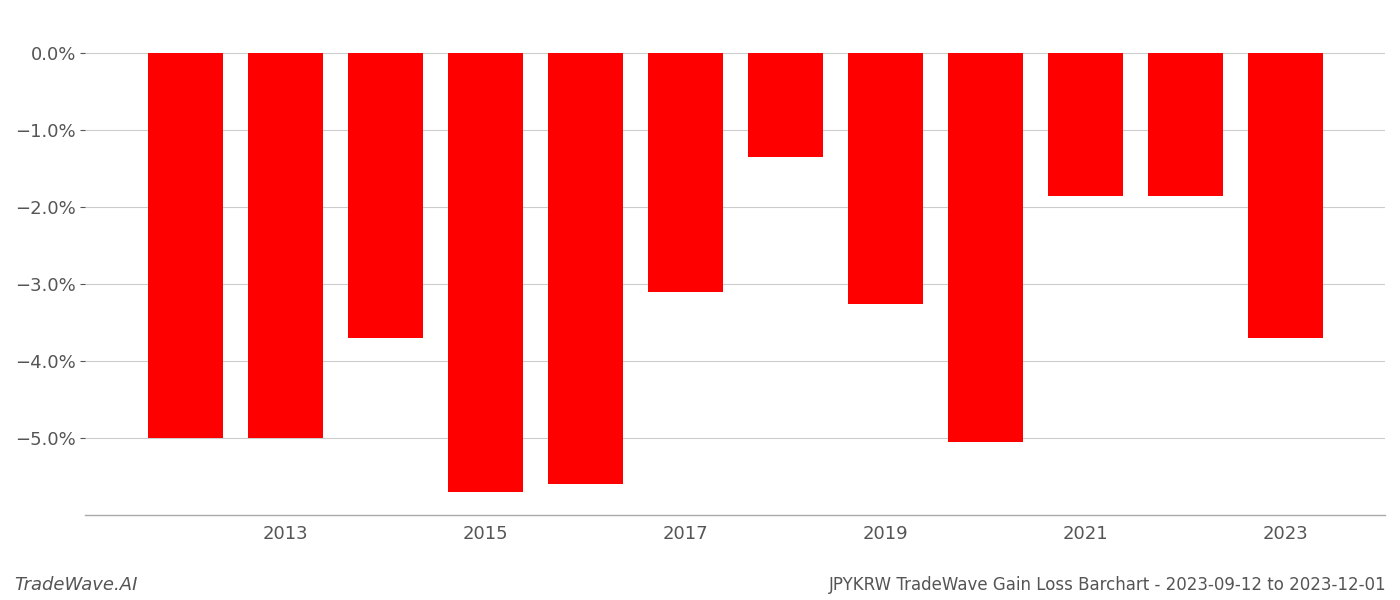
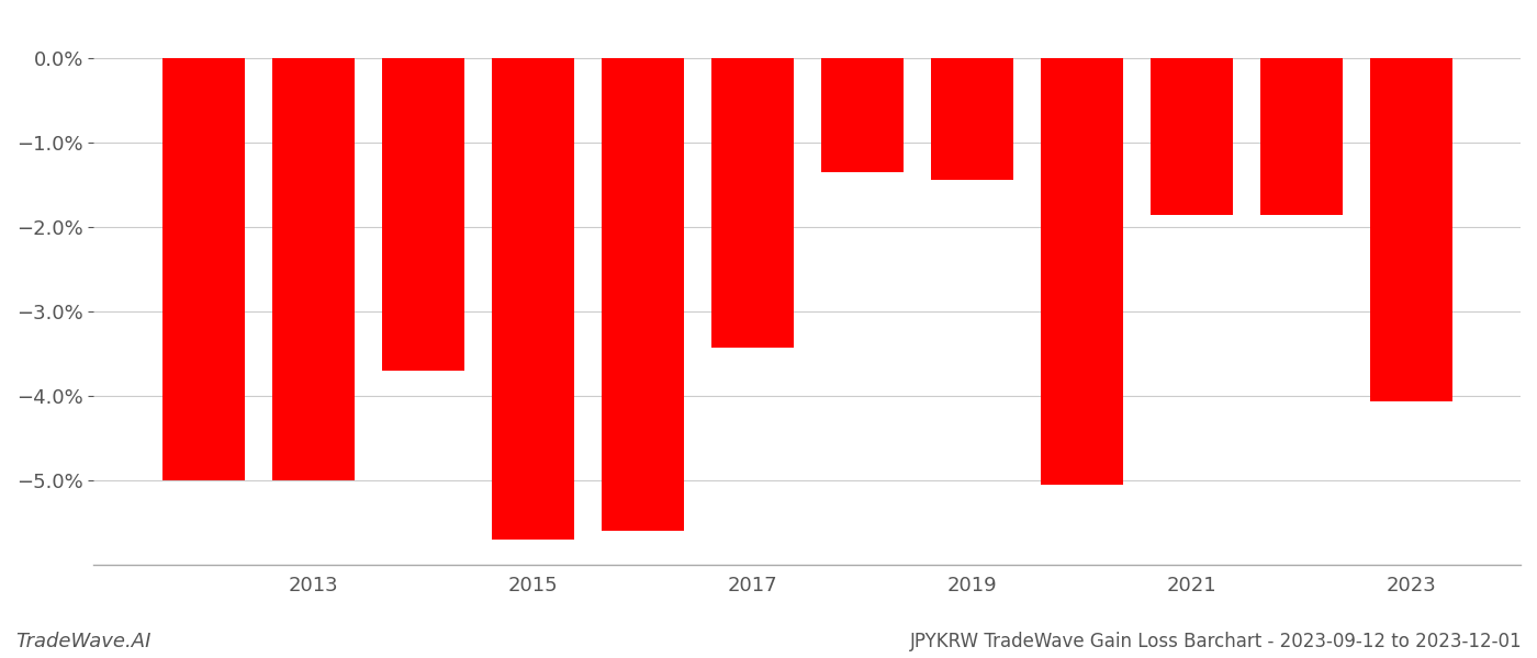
2017: -3.10% -> -3.42%
2019: -3.25% -> -1.44%
2023: -3.70% -> -4.06%
